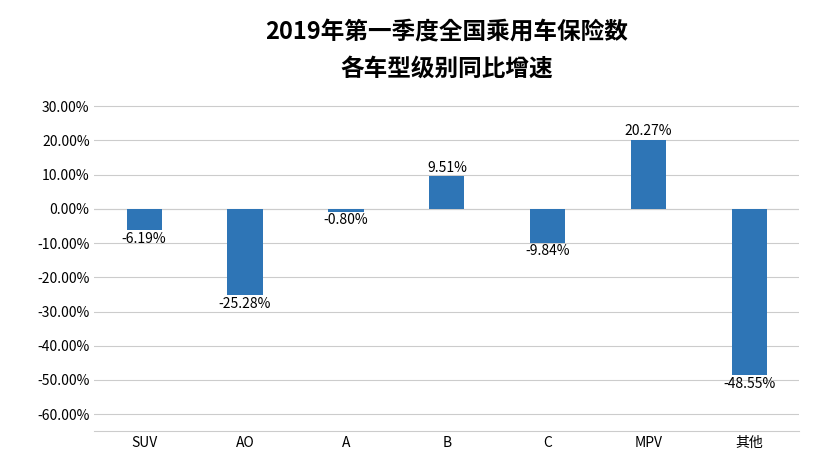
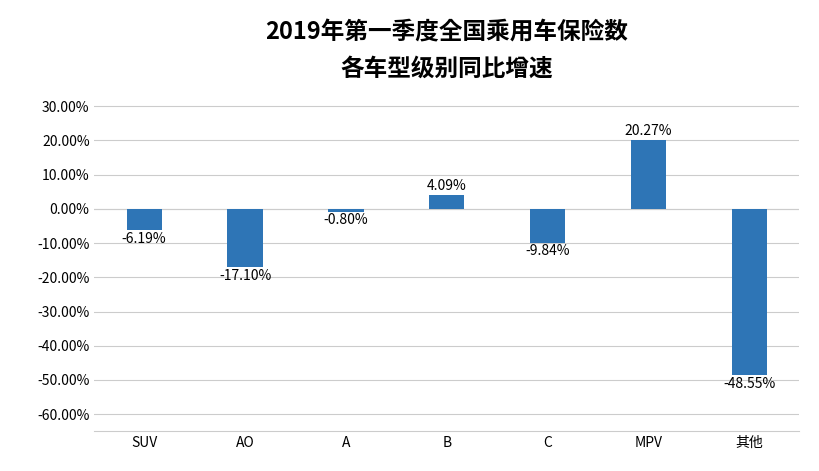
AO: -25.28% -> -17.10%
B: 9.51% -> 4.09%
